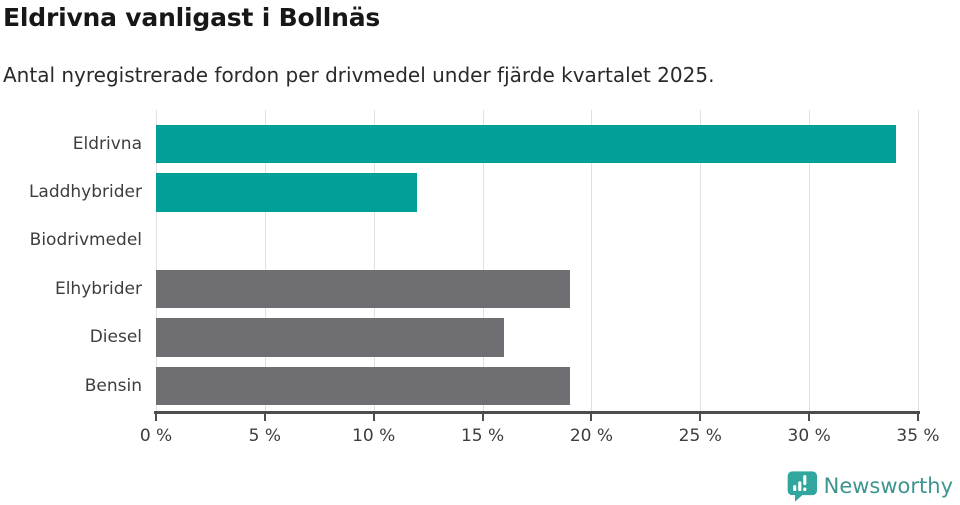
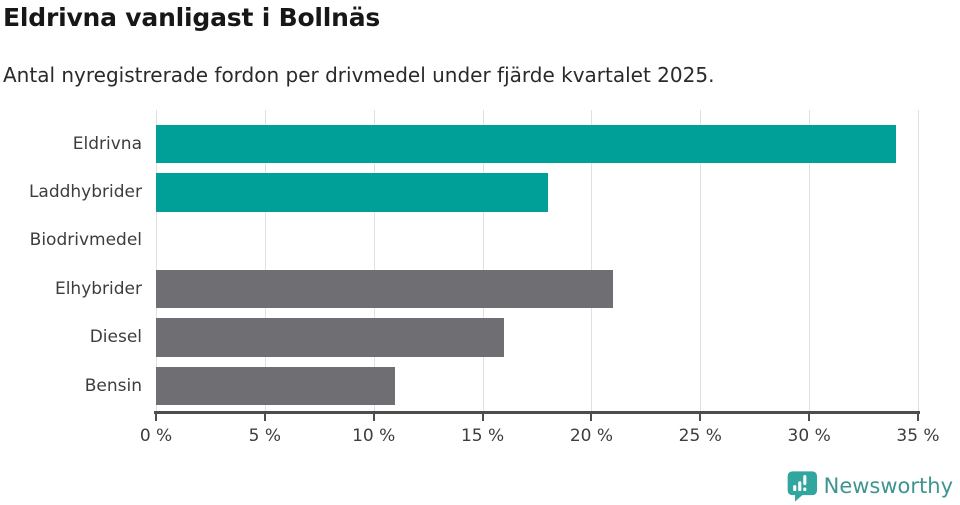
Laddhybrider: 12% -> 18%
Elhybrider: 19% -> 21%
Bensin: 19% -> 11%
